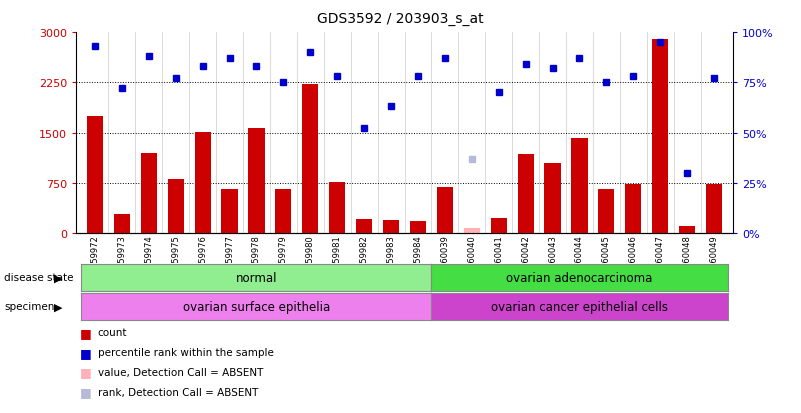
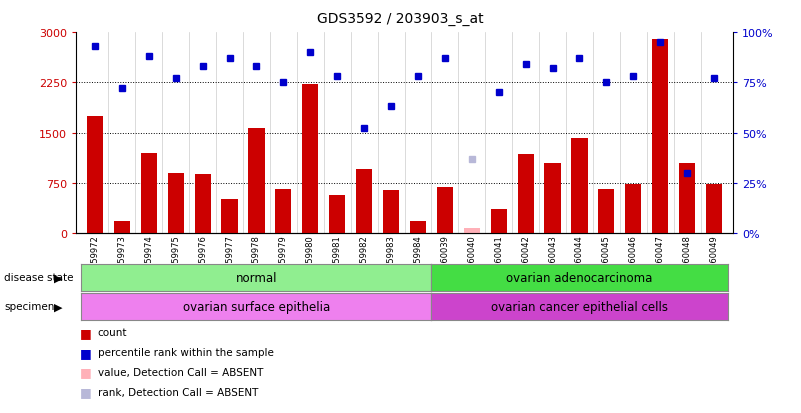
GSM359973: 290 -> 180
GSM359975: 800 -> 900
GSM359976: 1510 -> 880
GSM359977: 660 -> 500
GSM359981: 760 -> 560
GSM359982: 210 -> 960
GSM359983: 200 -> 640
GSM360041: 220 -> 360
GSM360048: 100 -> 1040
